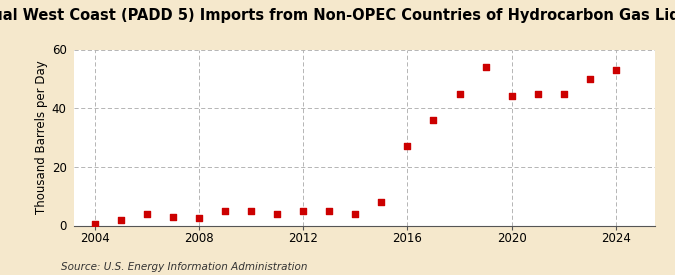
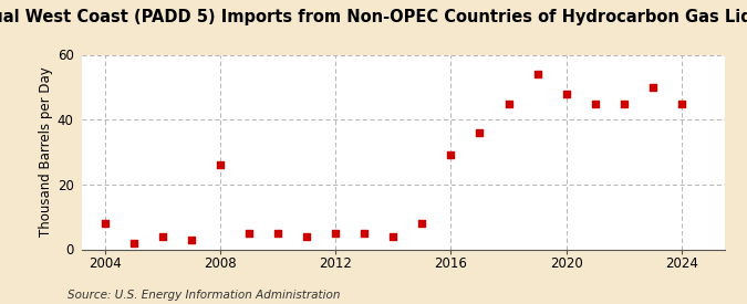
2004: 0.5 -> 8.0
2008: 2.5 -> 26.0
2016: 27.0 -> 29.0
2020: 44.0 -> 48.0
2024: 53.0 -> 45.0
